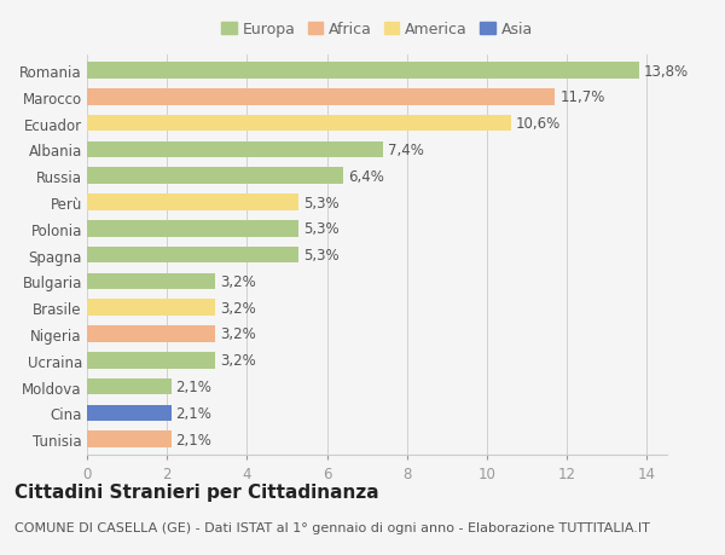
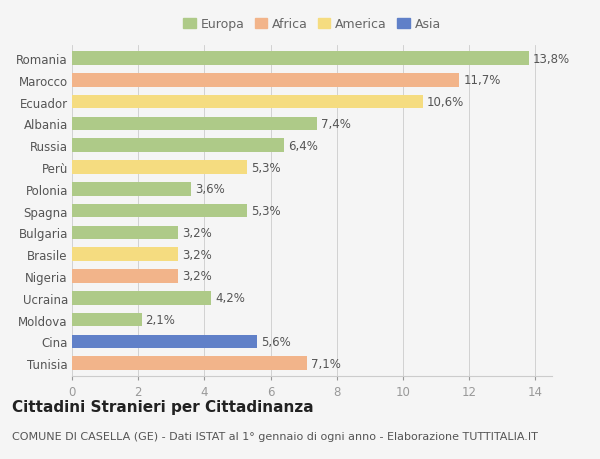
Polonia: 5,3% -> 3,6%
Ucraina: 3,2% -> 4,2%
Cina: 2,1% -> 5,6%
Tunisia: 2,1% -> 7,1%
